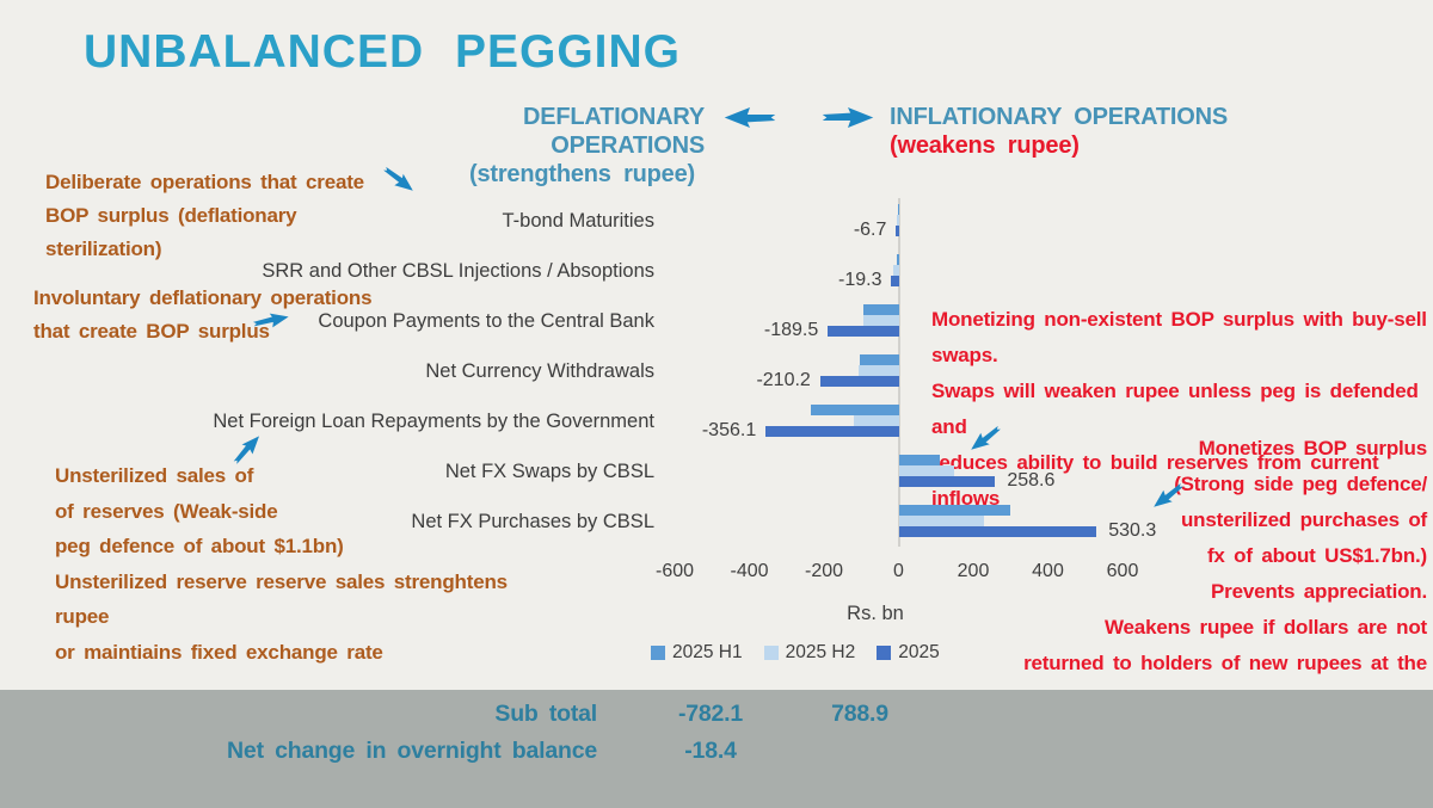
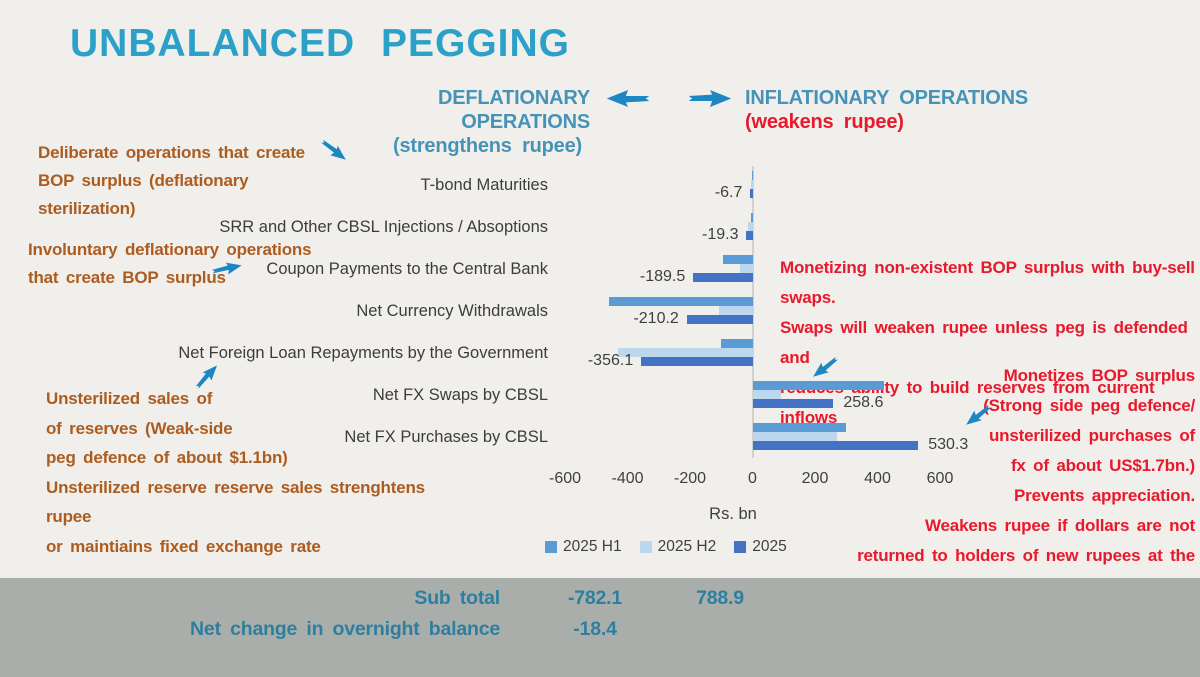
2025 H2/Coupon Payments to the Central Bank: -90 -> -40
2025 H1/Net Currency Withdrawals: -100 -> -460
2025 H1/Net Foreign Loan Repayments by the Government: -240 -> -100
2025 H2/Net Foreign Loan Repayments by the Government: -120 -> -430
2025 H1/Net FX Swaps by CBSL: 110 -> 420
2025 H2/Net FX Swaps by CBSL: 150 -> 90
2025 H2/Net FX Purchases by CBSL: 230 -> 270
